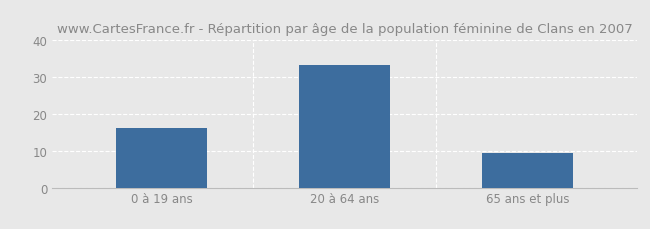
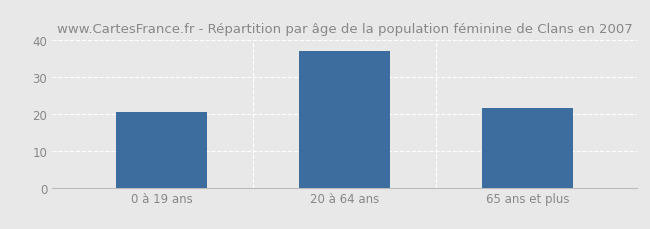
0 à 19 ans: 16.3 -> 20.5
20 à 64 ans: 33.3 -> 37.0
65 ans et plus: 9.3 -> 21.5
